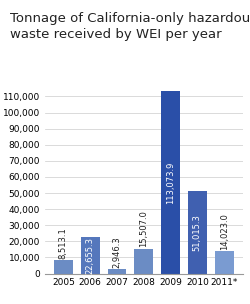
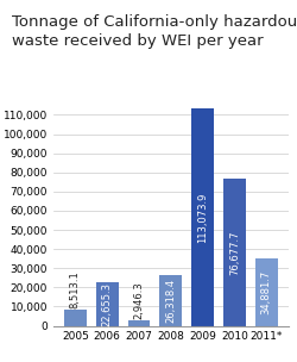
2008: 15,507.0 -> 26,318.4
2010: 51,015.3 -> 76,677.7
2011*: 14,023.0 -> 34,881.7
